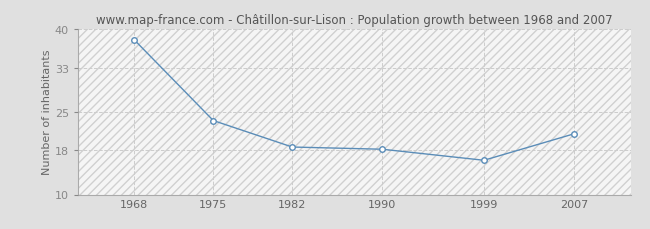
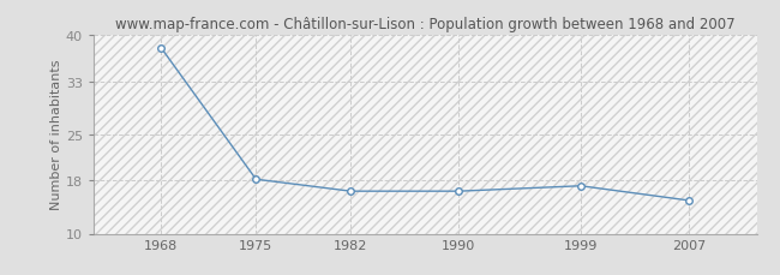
1975: 23.4 -> 18.2
1982: 18.6 -> 16.4
1990: 18.2 -> 16.4
1999: 16.2 -> 17.2
2007: 21.0 -> 15.0
